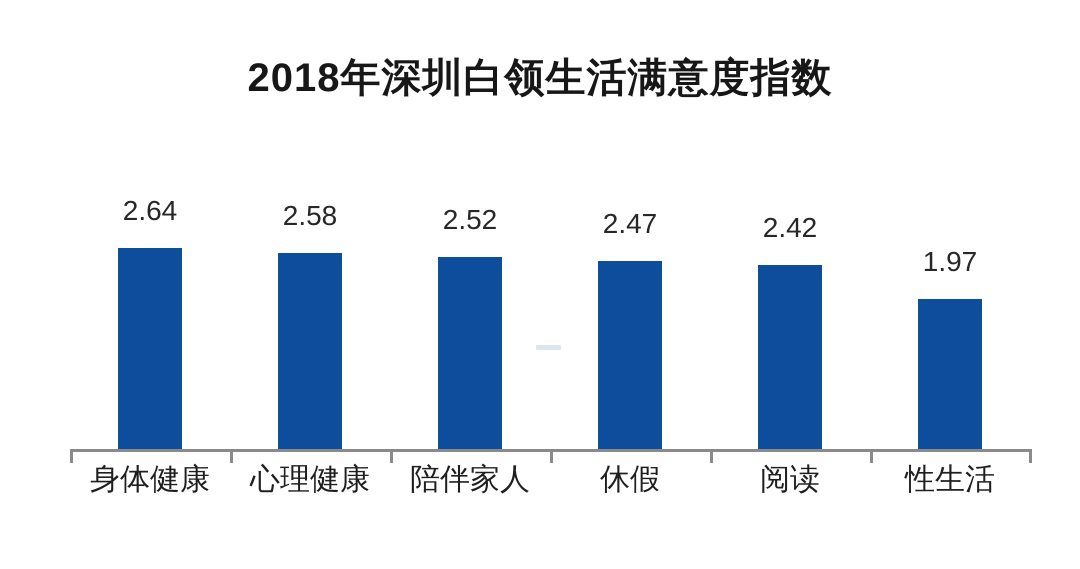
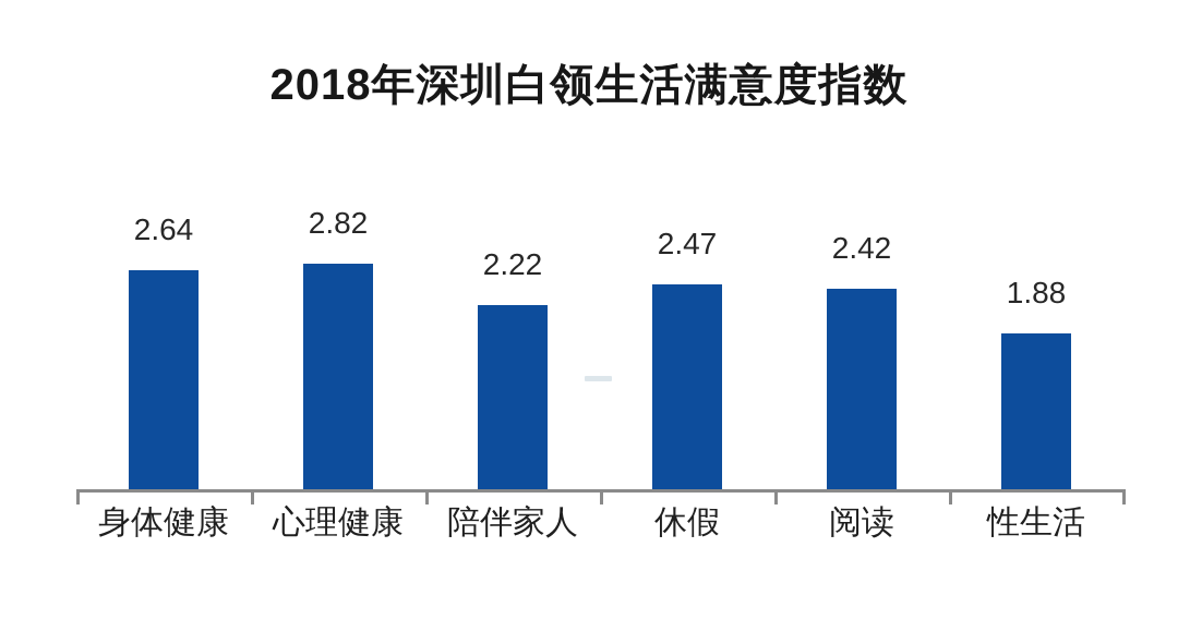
心理健康: 2.58 -> 2.82
陪伴家人: 2.52 -> 2.22
性生活: 1.97 -> 1.88
